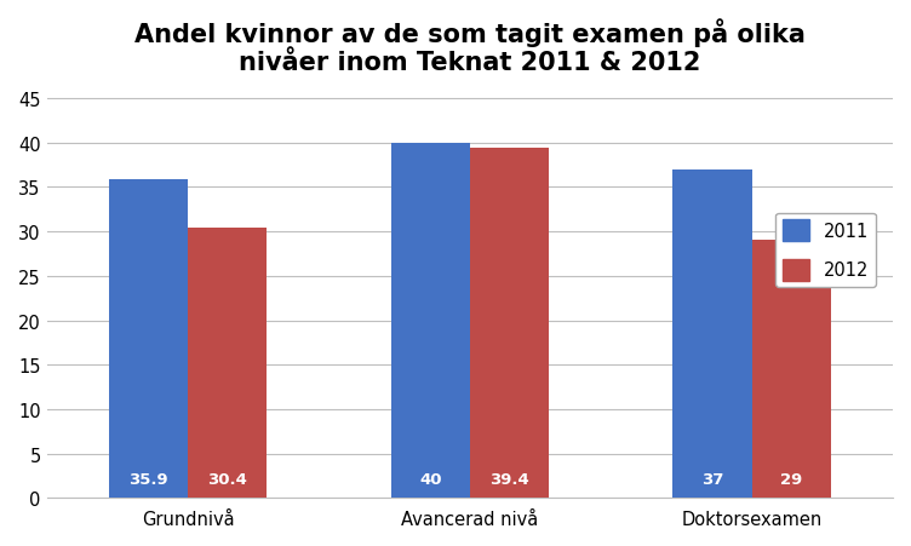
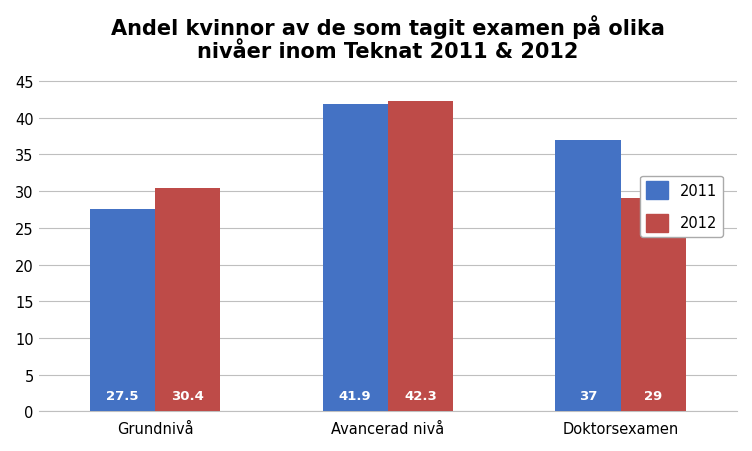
2011/Grundnivå: 35.9 -> 27.5
2011/Avancerad nivå: 40 -> 41.9
2012/Avancerad nivå: 39.4 -> 42.3
